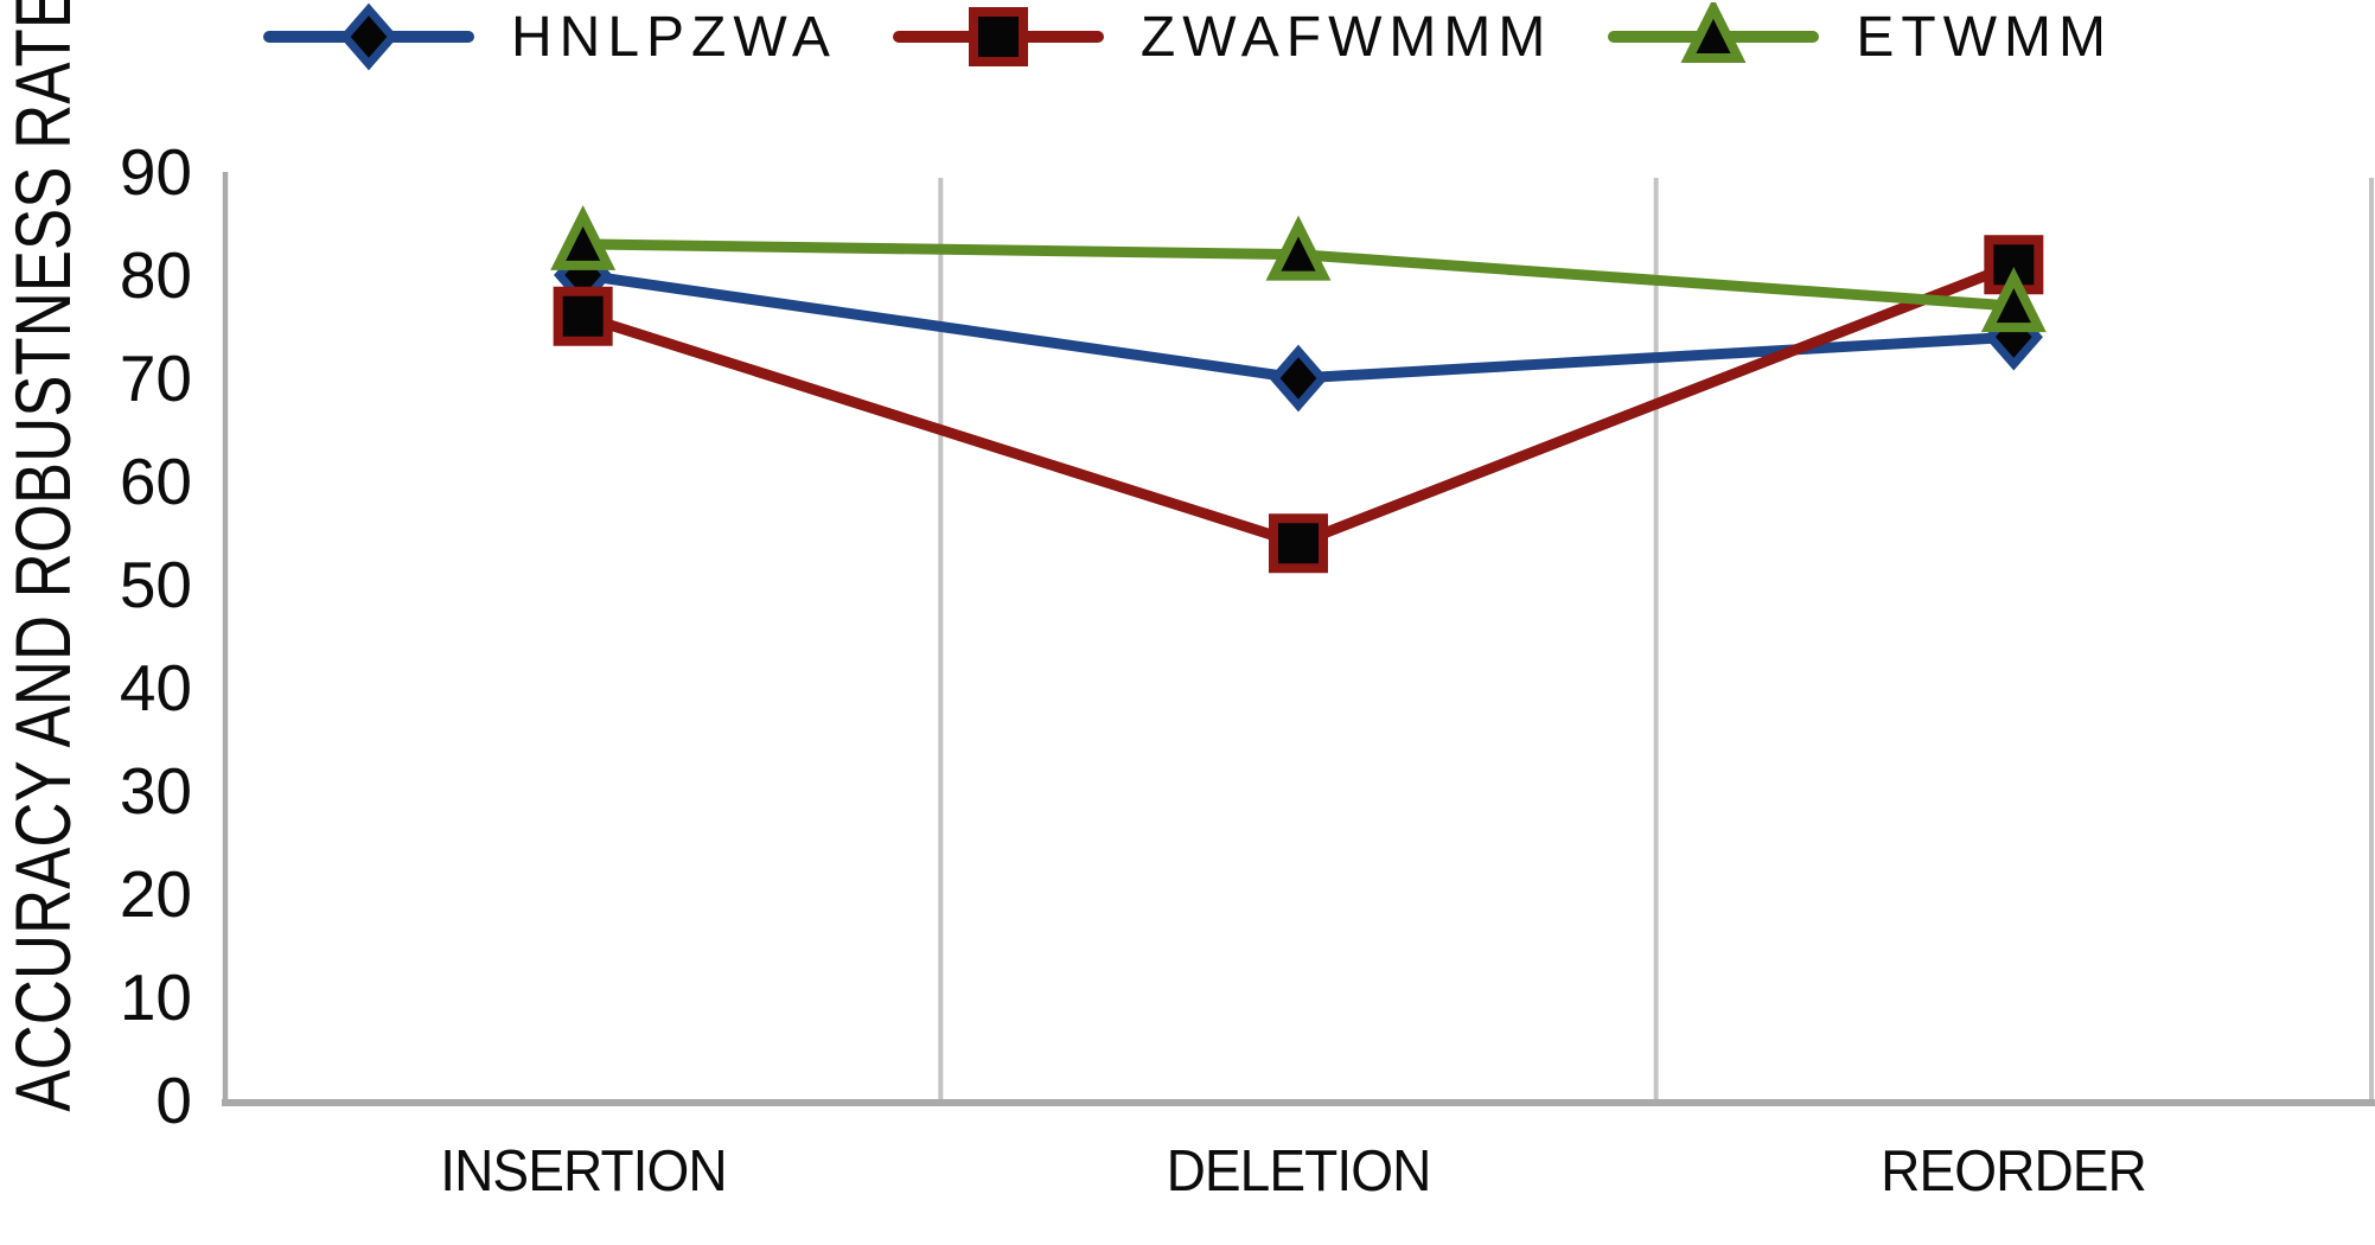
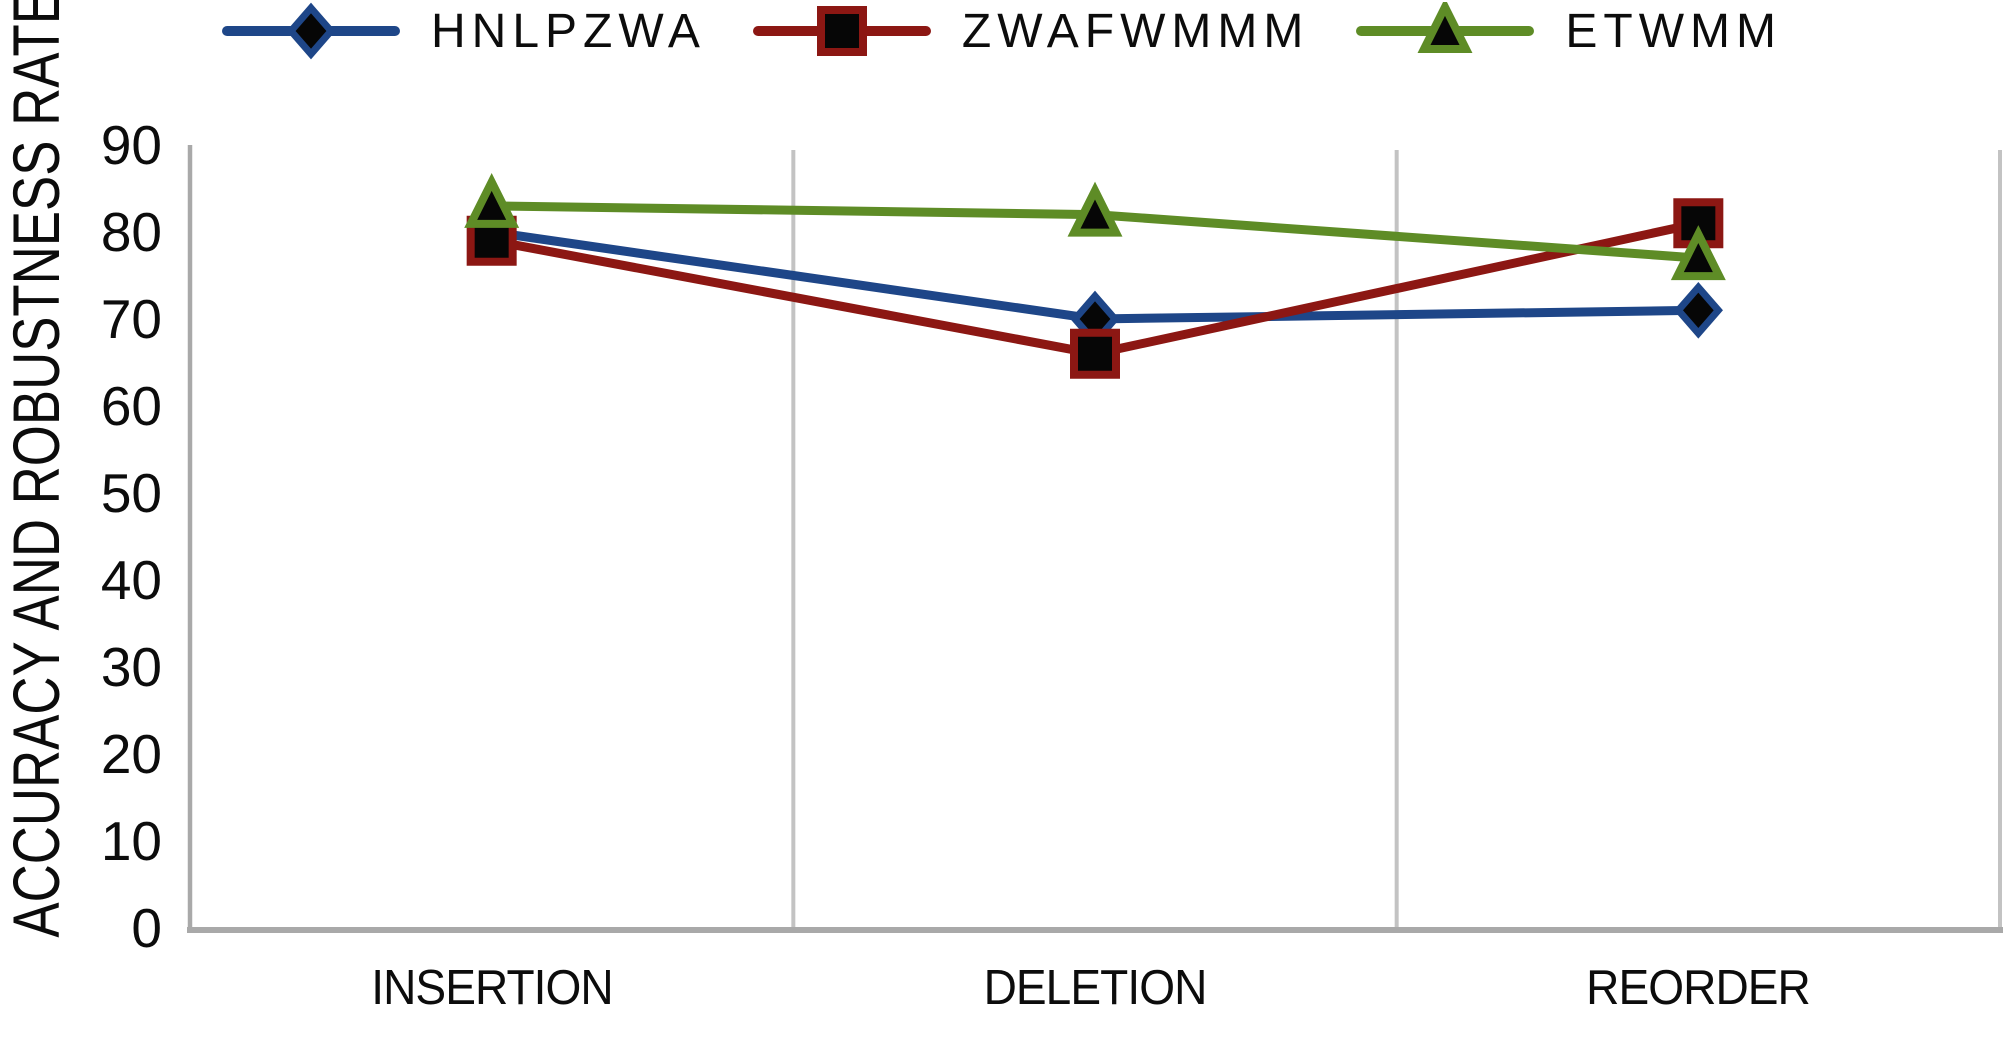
ZWAFWMMM/INSERTION: 76 -> 79
ZWAFWMMM/DELETION: 54 -> 66
HNLPZWA/REORDER: 74 -> 71
